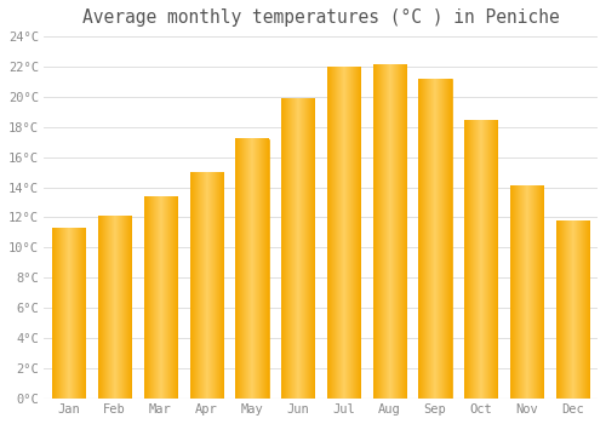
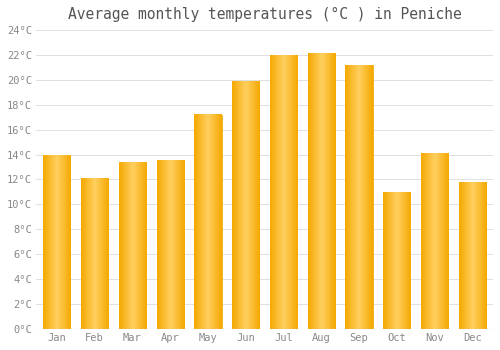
Jan: 11.3°C -> 13.9°C
Apr: 15.0°C -> 13.5°C
Oct: 18.4°C -> 11.0°C
